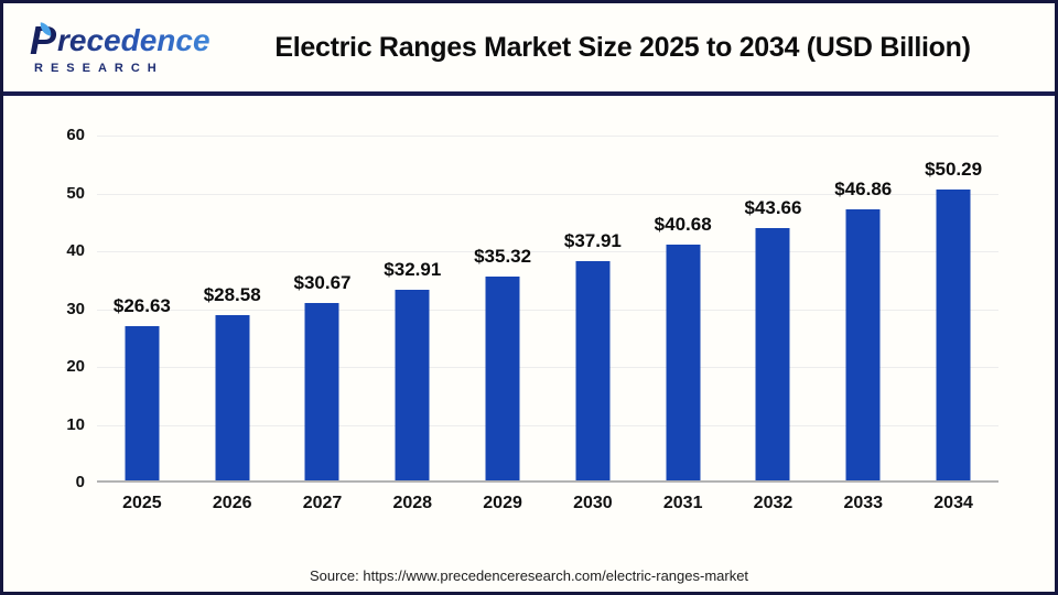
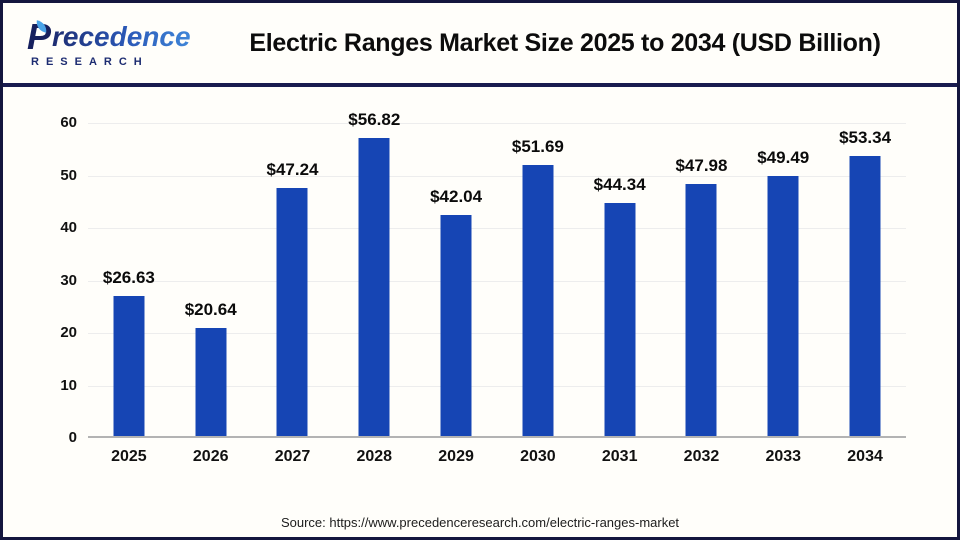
2026: $28.58 -> $20.64
2027: $30.67 -> $47.24
2028: $32.91 -> $56.82
2029: $35.32 -> $42.04
2030: $37.91 -> $51.69
2031: $40.68 -> $44.34
2032: $43.66 -> $47.98
2033: $46.86 -> $49.49
2034: $50.29 -> $53.34
